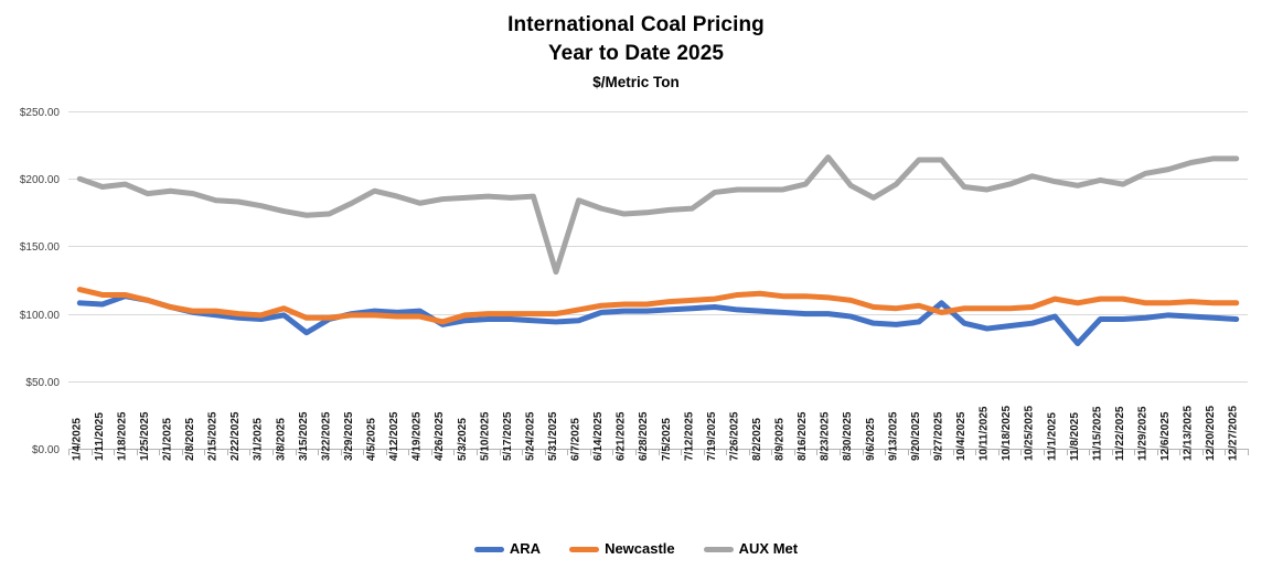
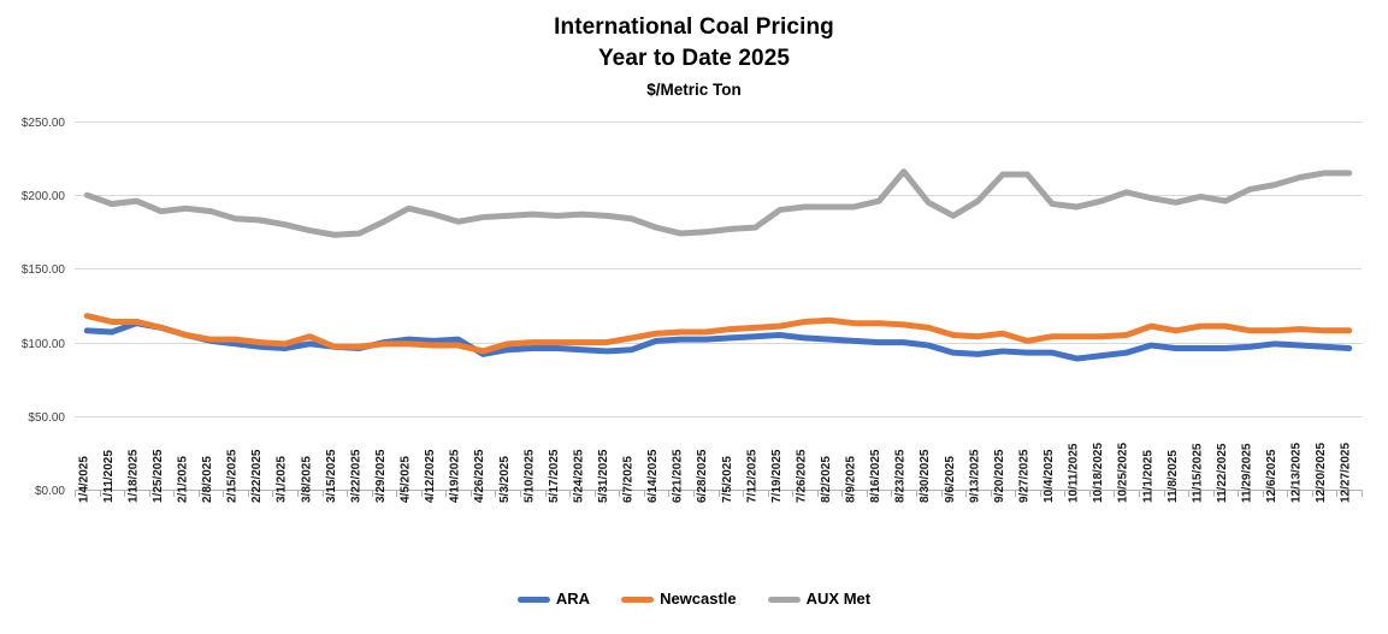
ARA/3/15/2025: $86 -> $97
AUX Met/5/31/2025: $131 -> $186
ARA/9/27/2025: $108 -> $93
ARA/11/8/2025: $78 -> $96
